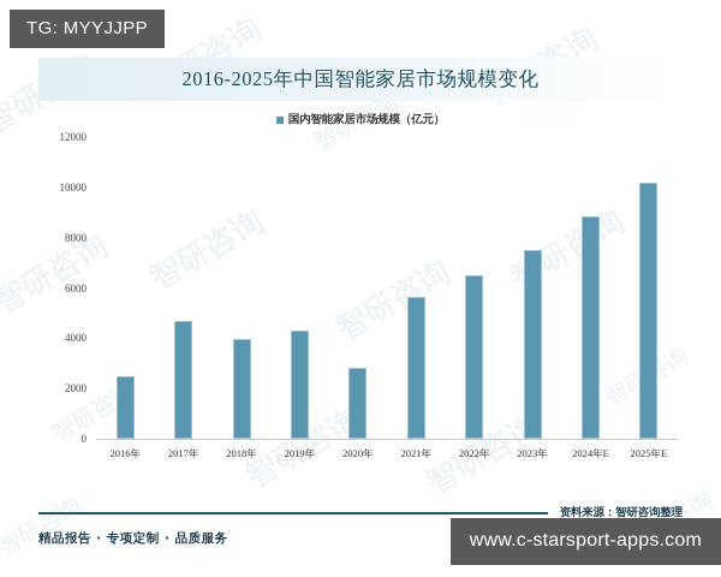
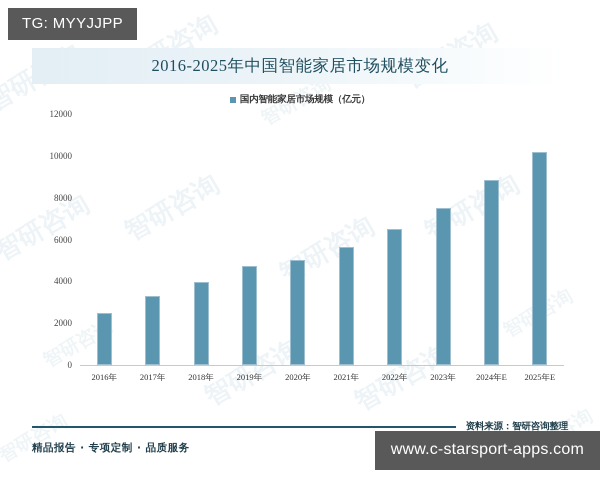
2017年: 4700 -> 3300
2019年: 4300 -> 4700
2020年: 2800 -> 5000
